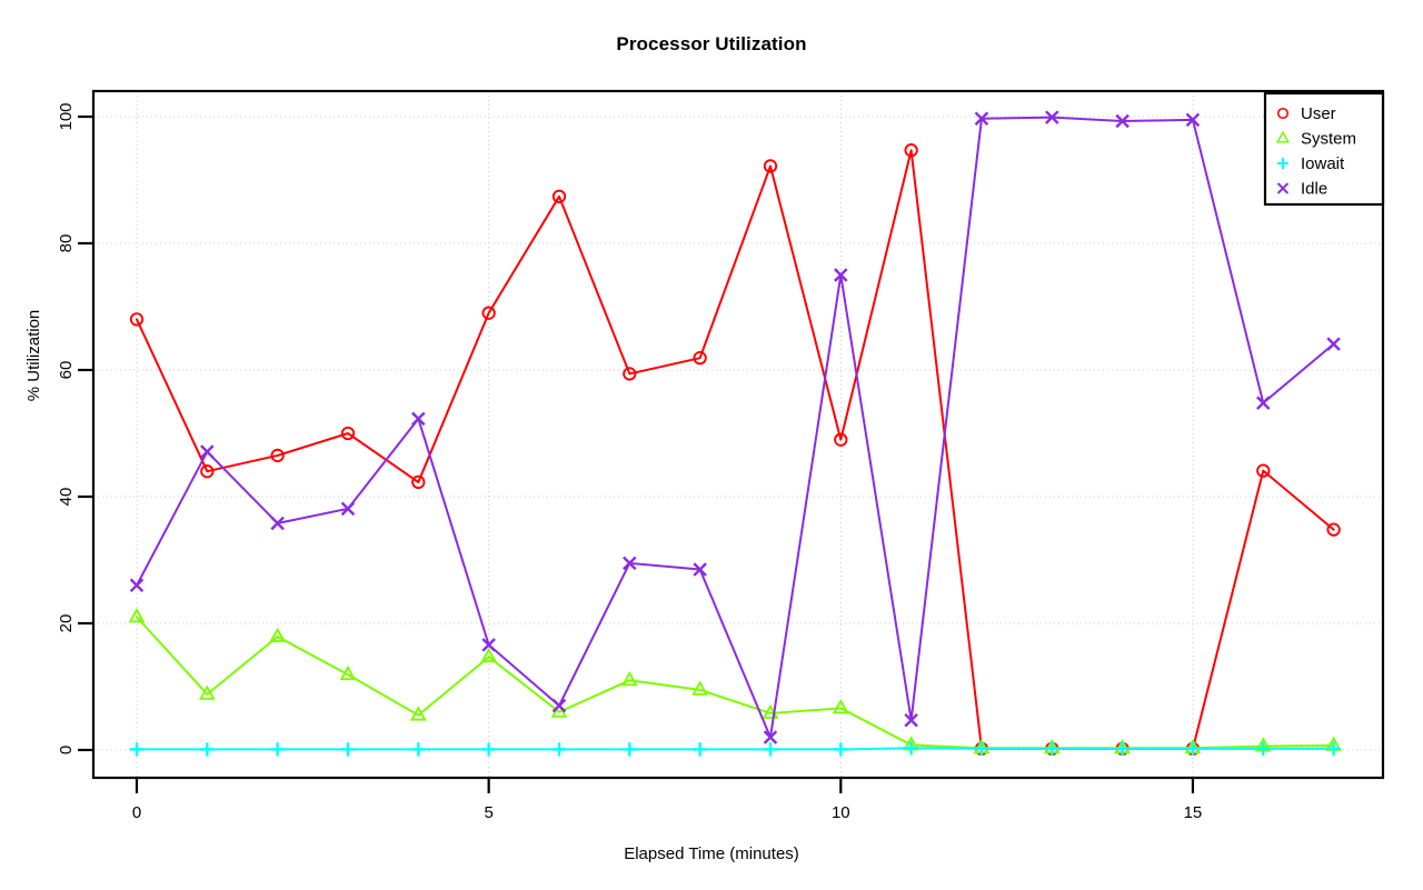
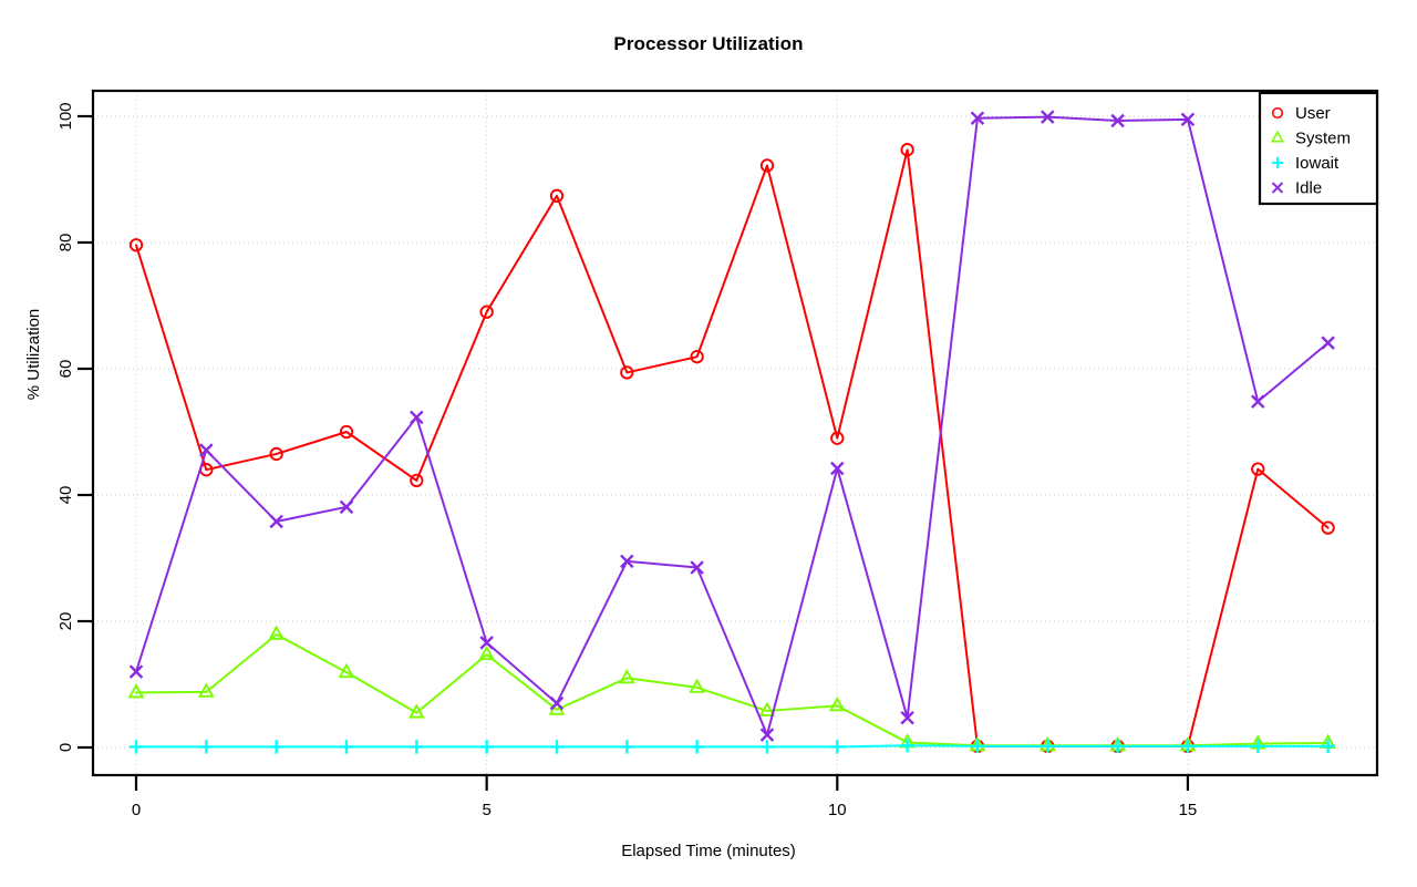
User/0: 68 -> 80
System/0: 21 -> 9
Idle/0: 26 -> 12
Idle/10: 75 -> 44
